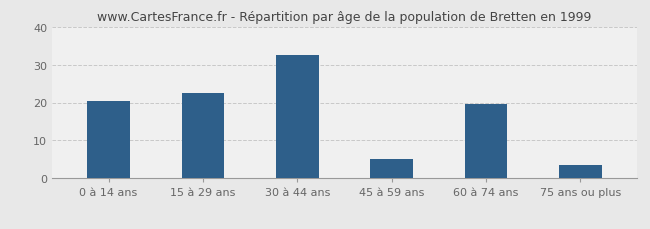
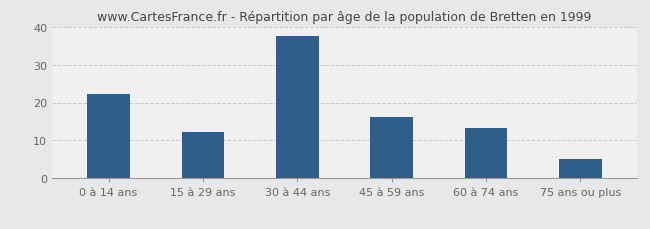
0 à 14 ans: 20.5 -> 22.2
15 à 29 ans: 22.5 -> 12.1
30 à 44 ans: 32.5 -> 37.4
45 à 59 ans: 5.0 -> 16.3
60 à 74 ans: 19.5 -> 13.4
75 ans ou plus: 3.5 -> 5.0
